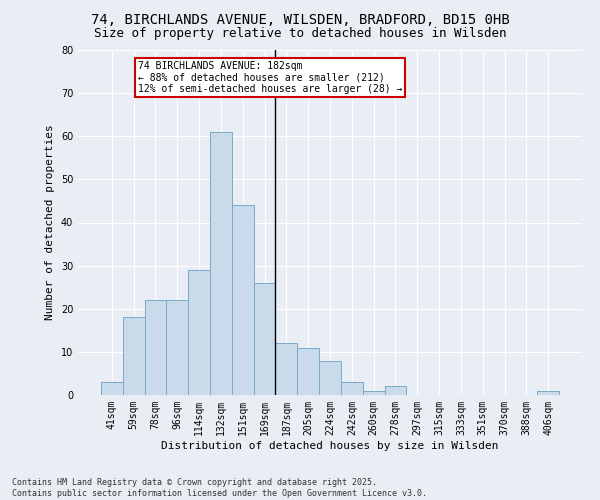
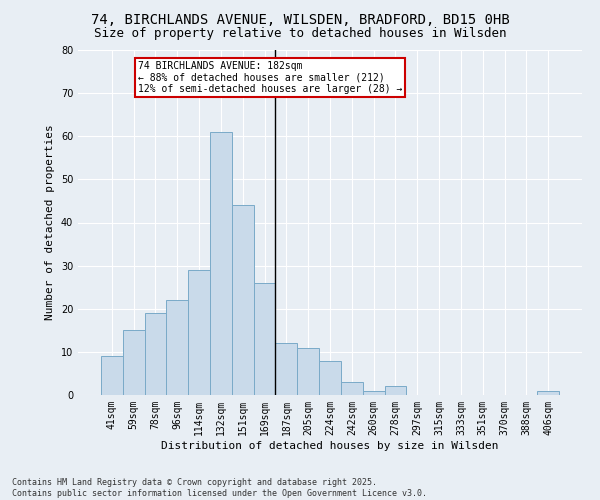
41sqm: 3 -> 9
59sqm: 18 -> 15
78sqm: 22 -> 19
